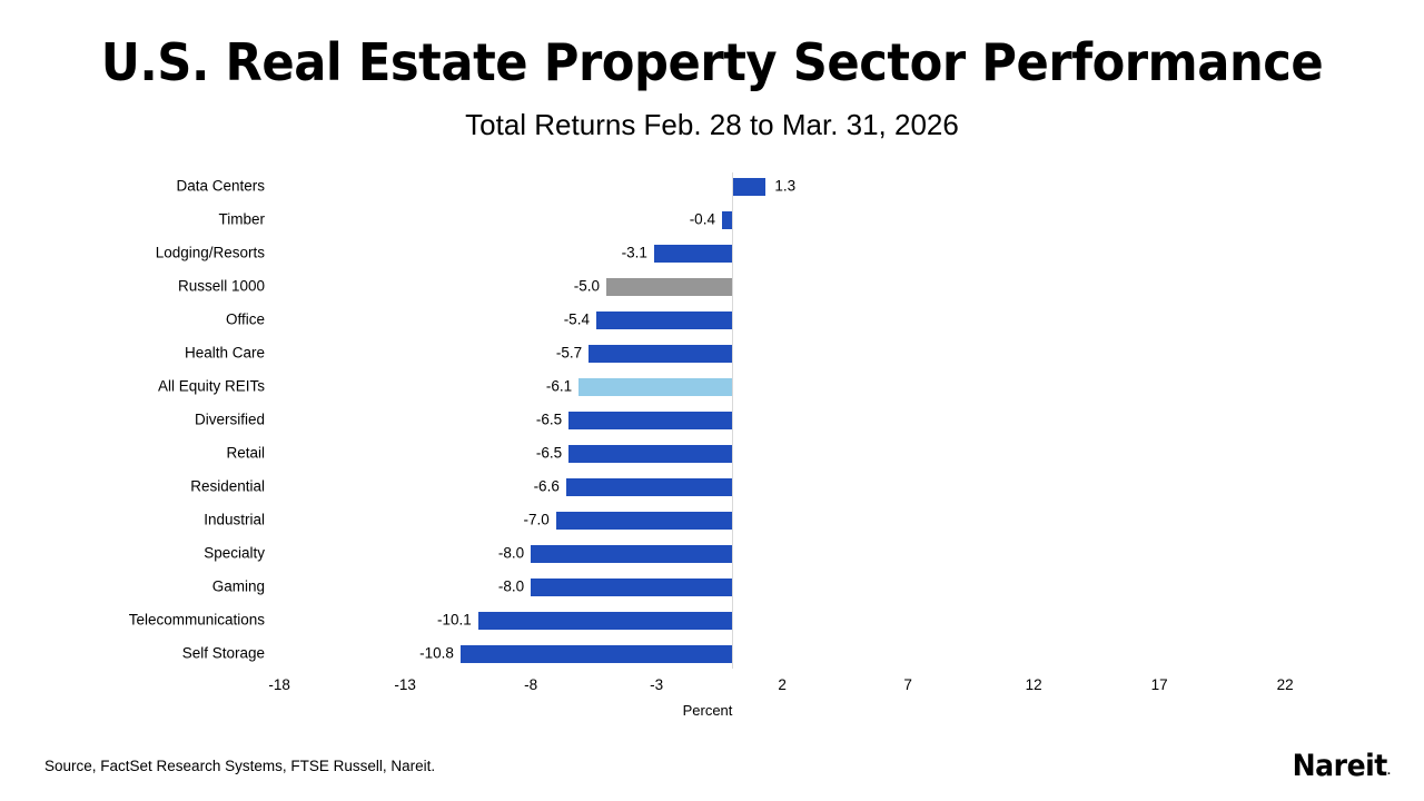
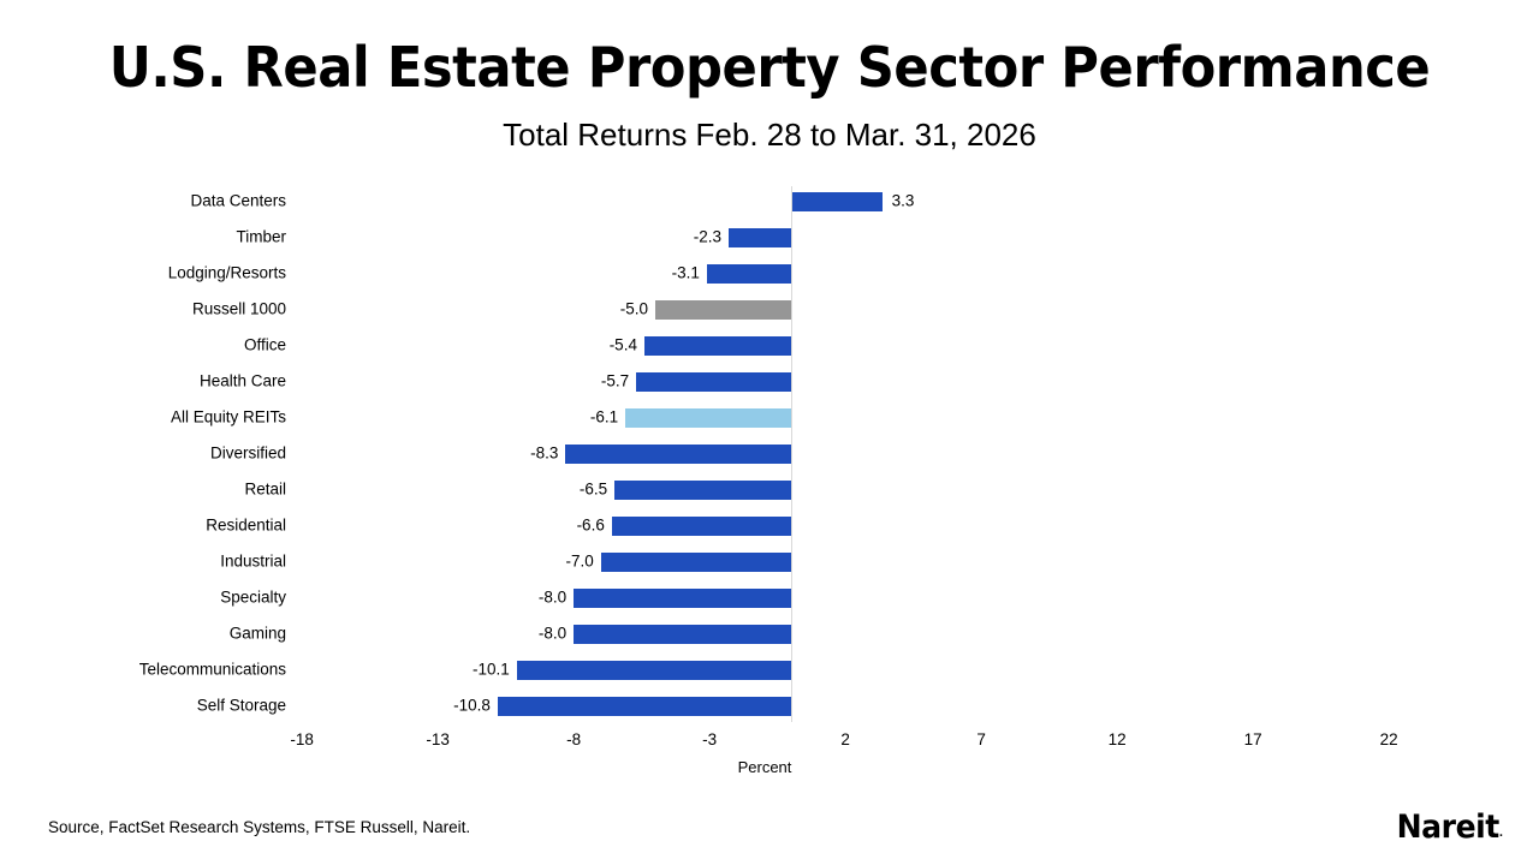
Data Centers: 1.3 -> 3.3
Timber: -0.4 -> -2.3
Diversified: -6.5 -> -8.3
